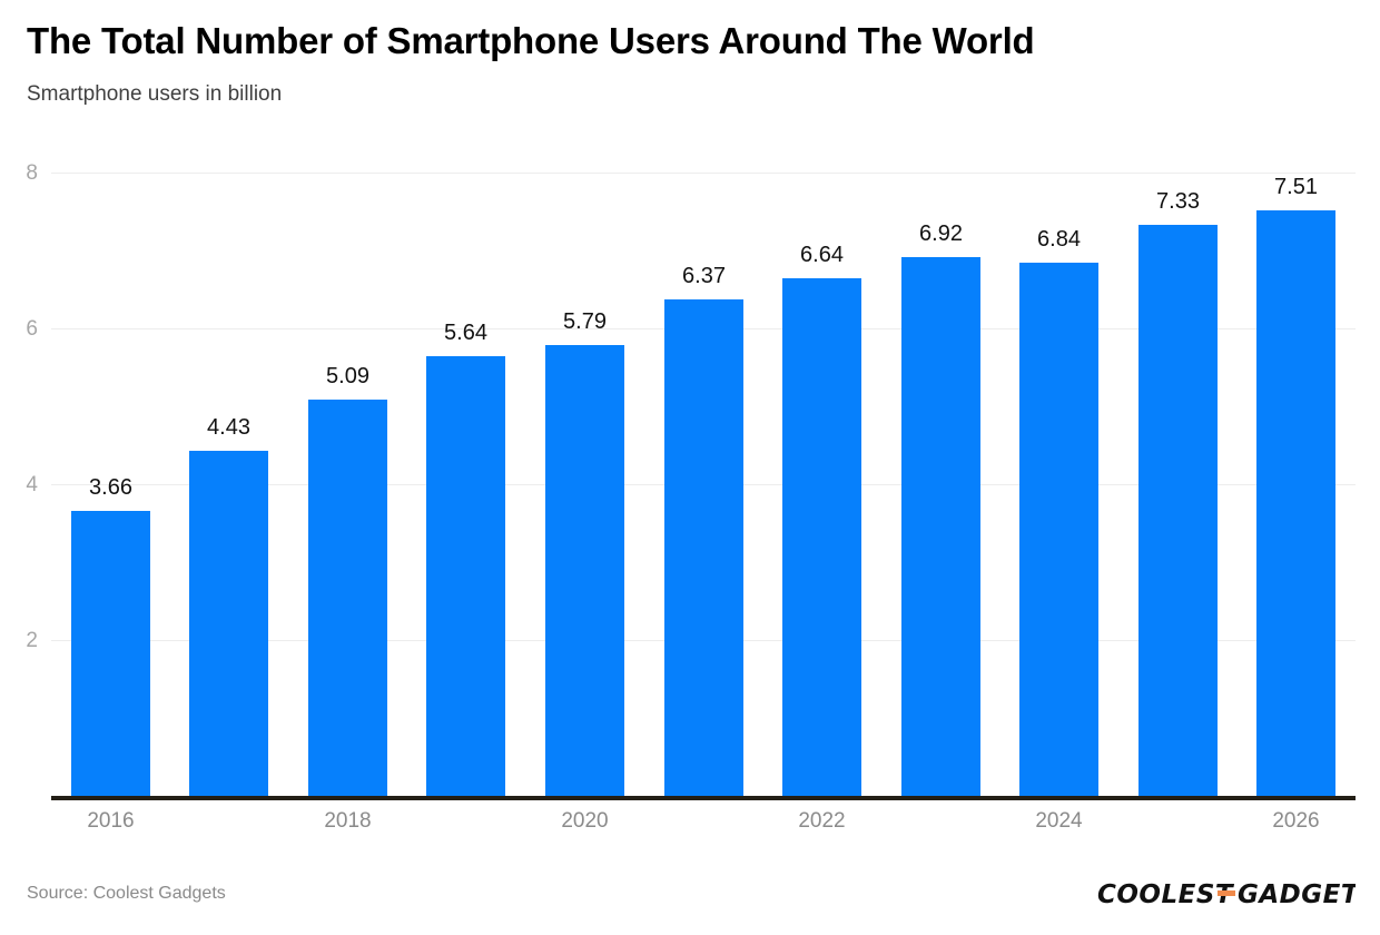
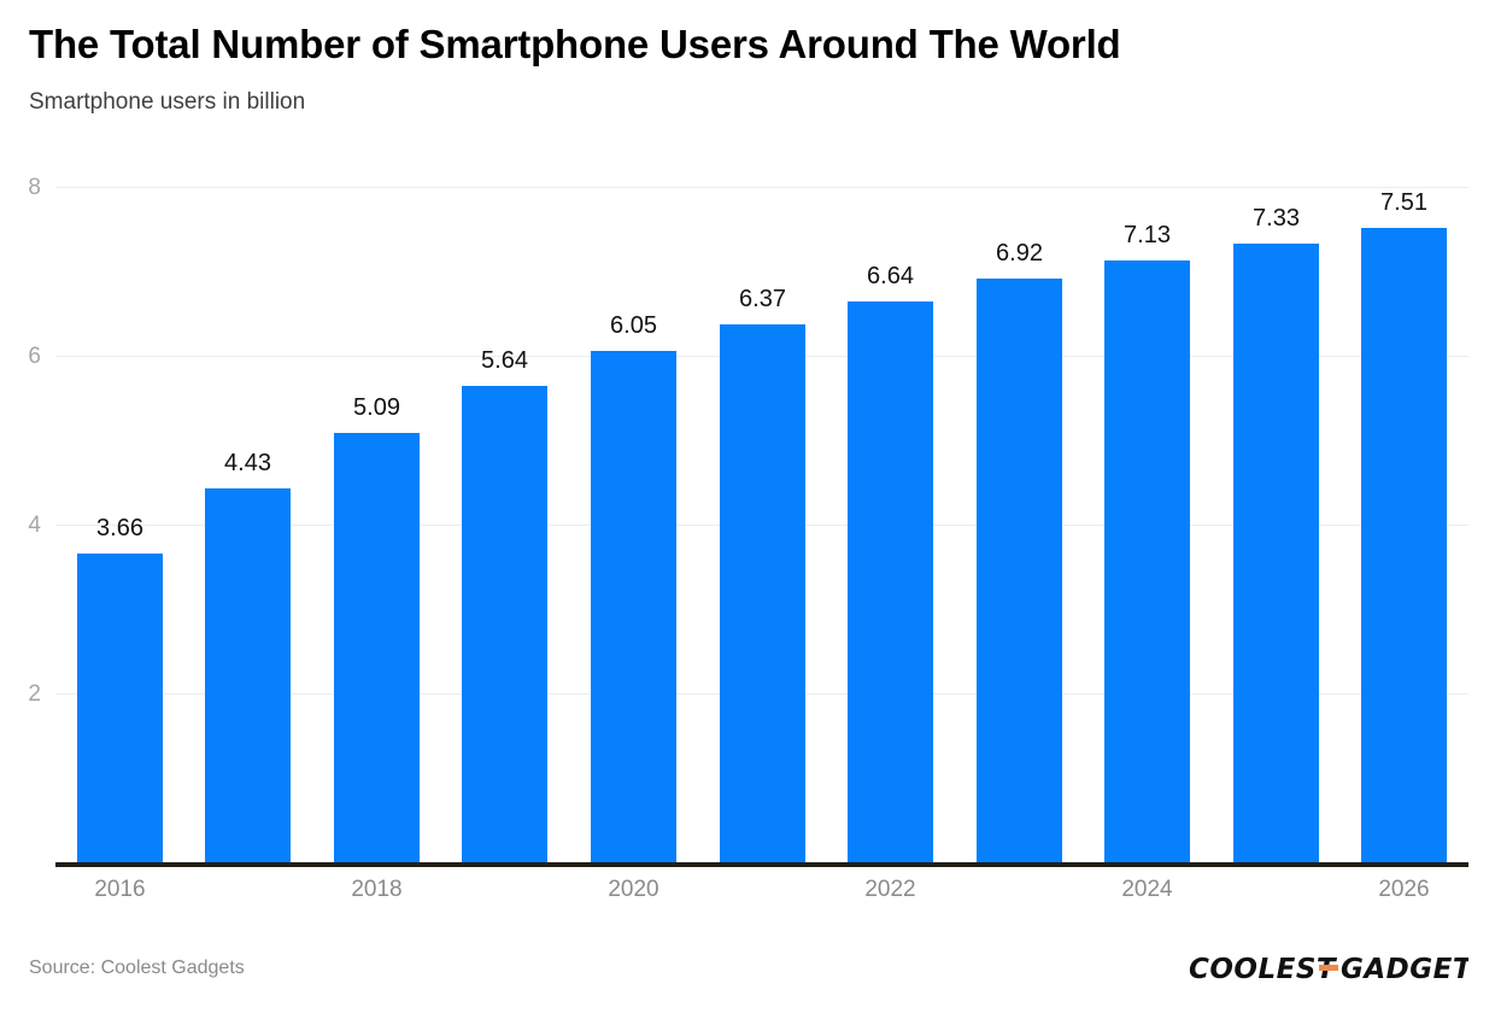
2020: 5.79 -> 6.05
2024: 6.84 -> 7.13
